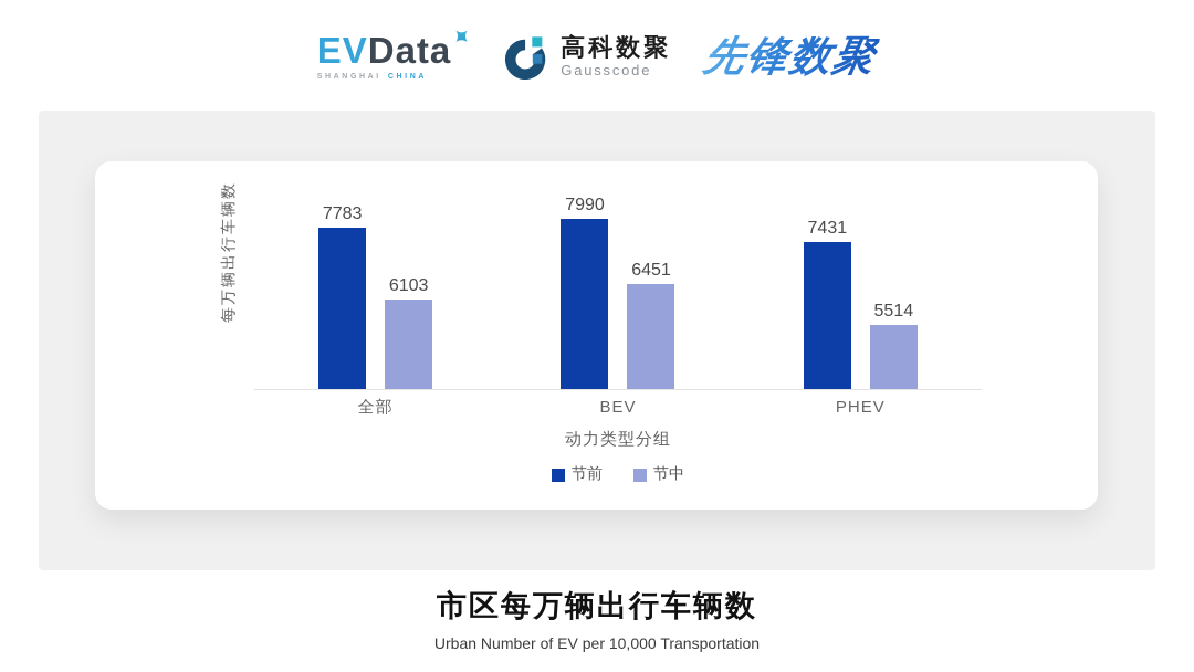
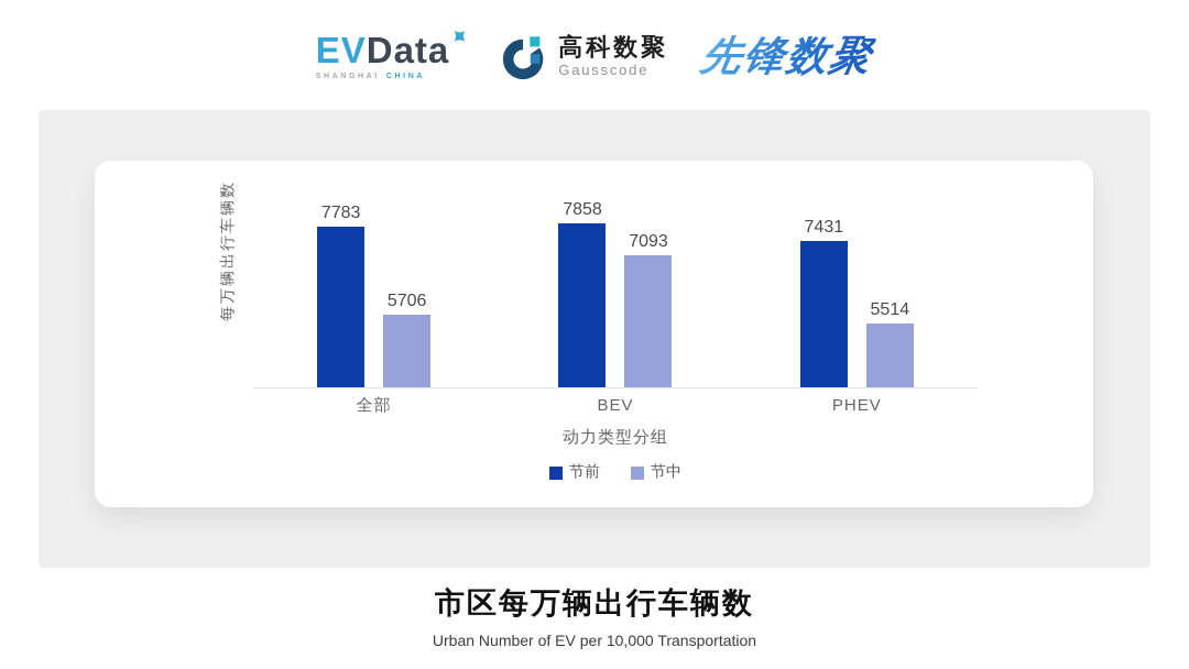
节中/全部: 6103 -> 5706
节前/BEV: 7990 -> 7858
节中/BEV: 6451 -> 7093
